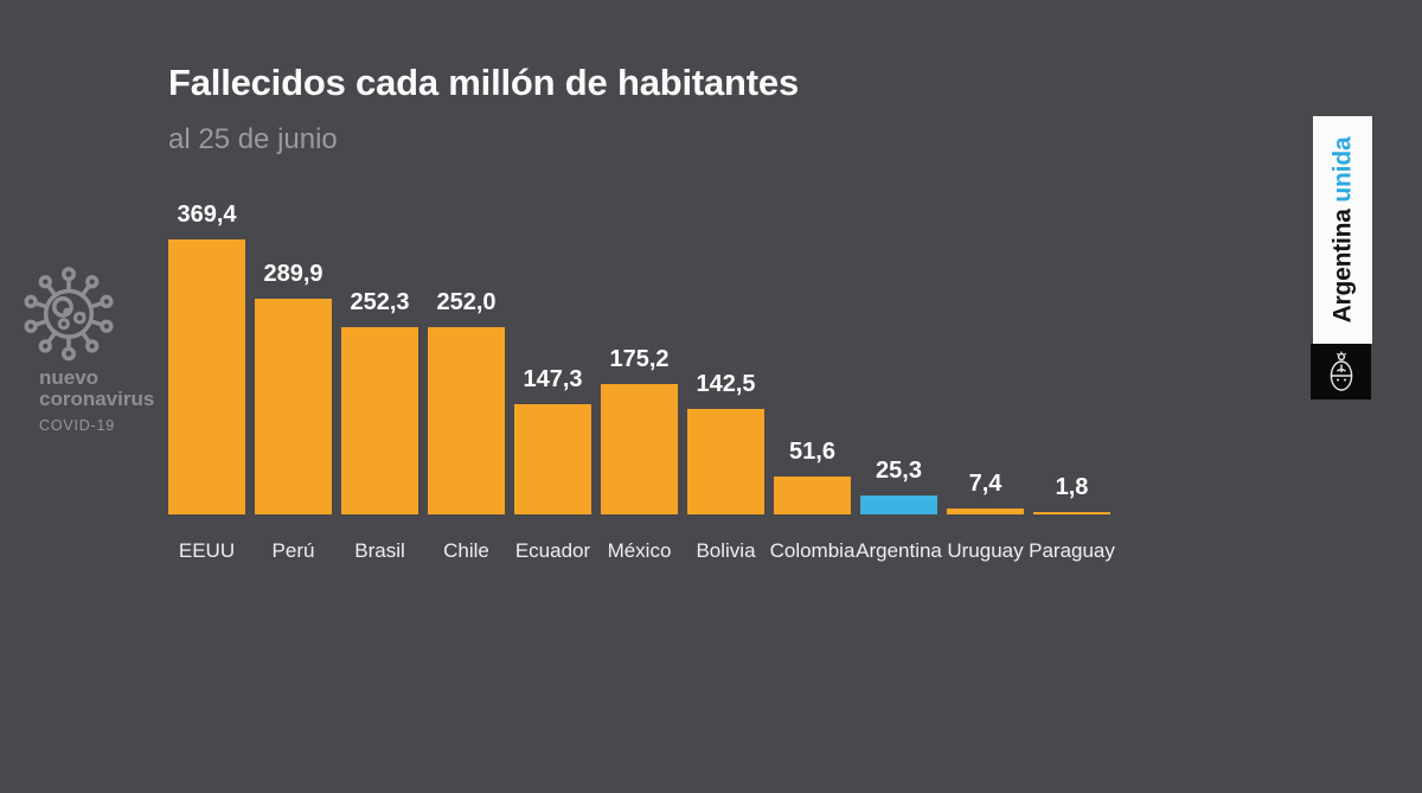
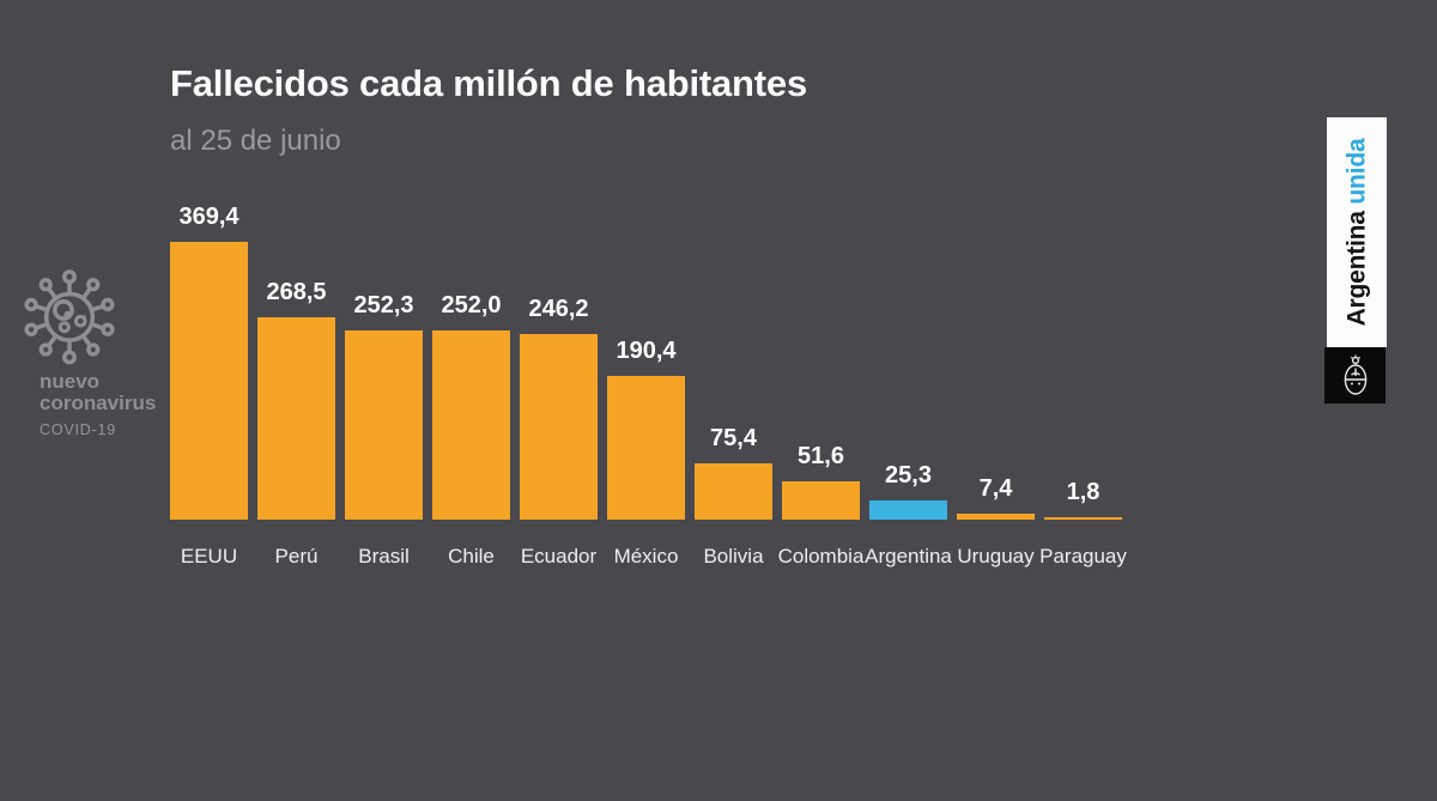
Perú: 289,9 -> 268,5
Ecuador: 147,3 -> 246,2
México: 175,2 -> 190,4
Bolivia: 142,5 -> 75,4
